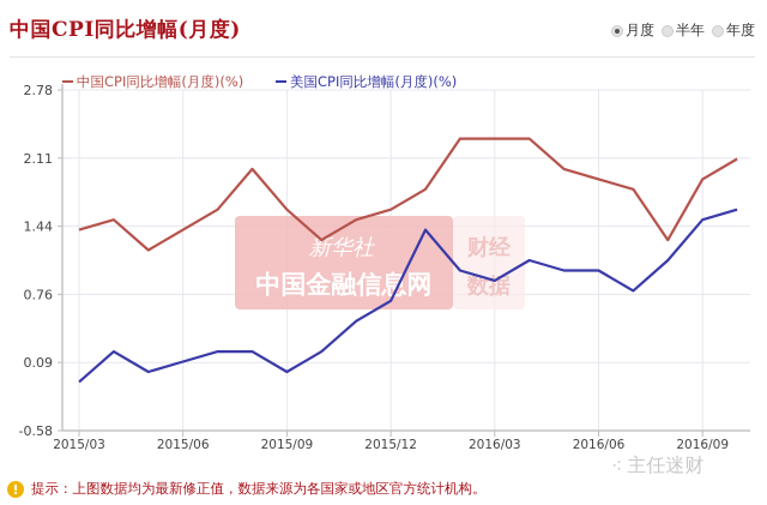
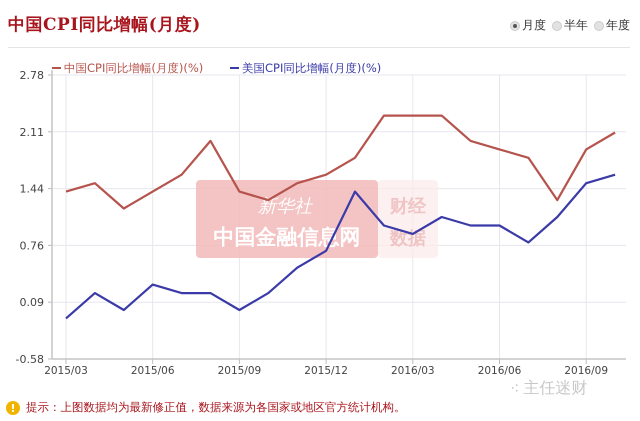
美国CPI同比增幅(月度)(%)/2015/06: 0.1 -> 0.3
中国CPI同比增幅(月度)(%)/2015/09: 1.6 -> 1.4
